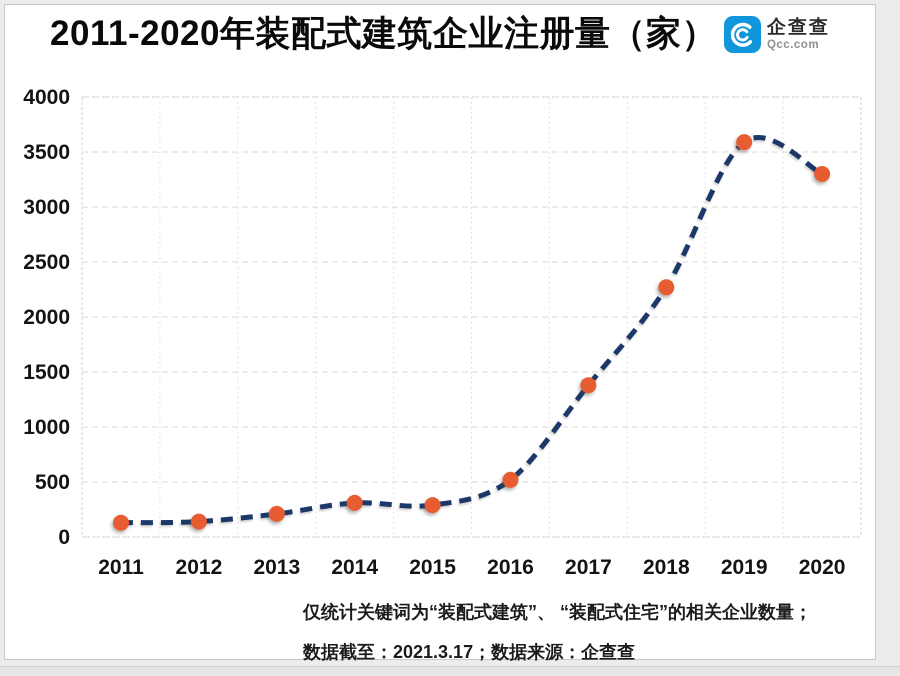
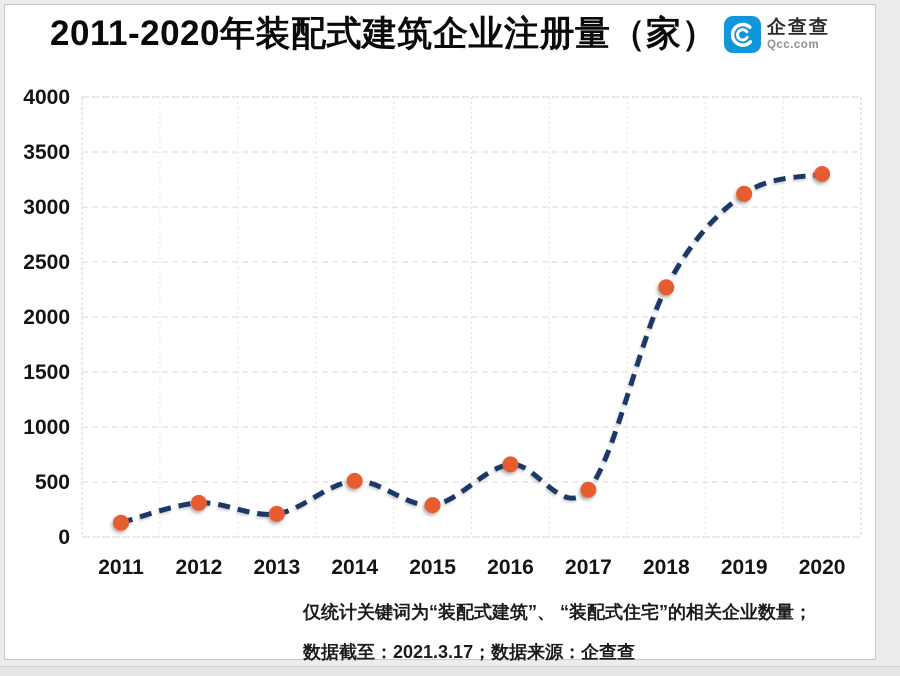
2012: 140 -> 310
2014: 310 -> 510
2016: 520 -> 660
2017: 1380 -> 430
2019: 3590 -> 3120
